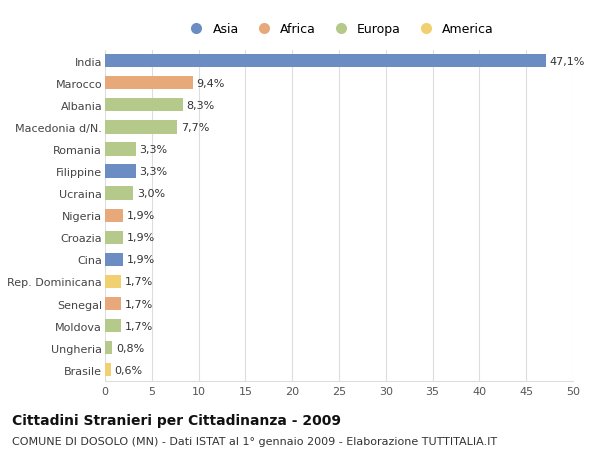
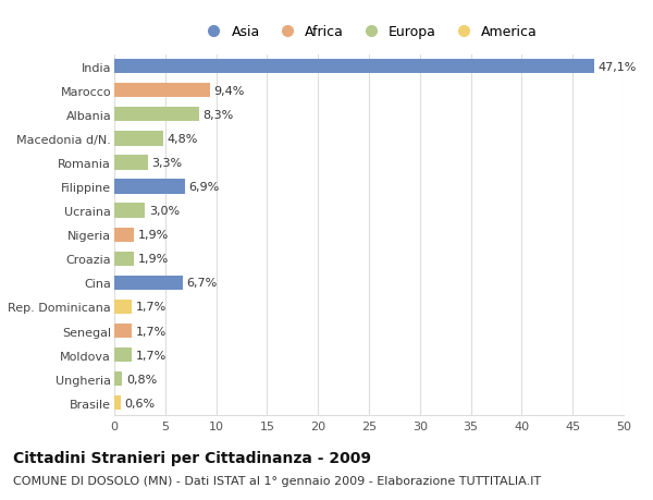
Macedonia d/N.: 7,7% -> 4,8%
Filippine: 3,3% -> 6,9%
Cina: 1,9% -> 6,7%
